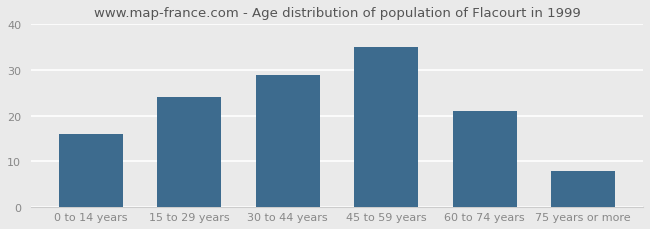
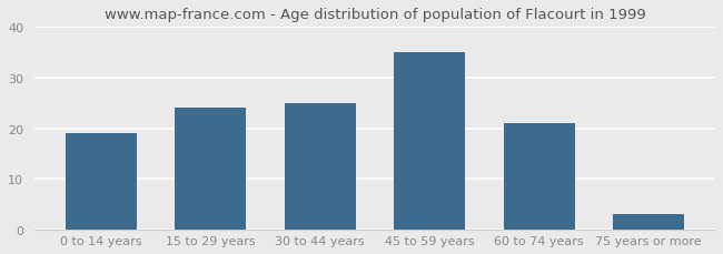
0 to 14 years: 16 -> 19
30 to 44 years: 29 -> 25
75 years or more: 8 -> 3
